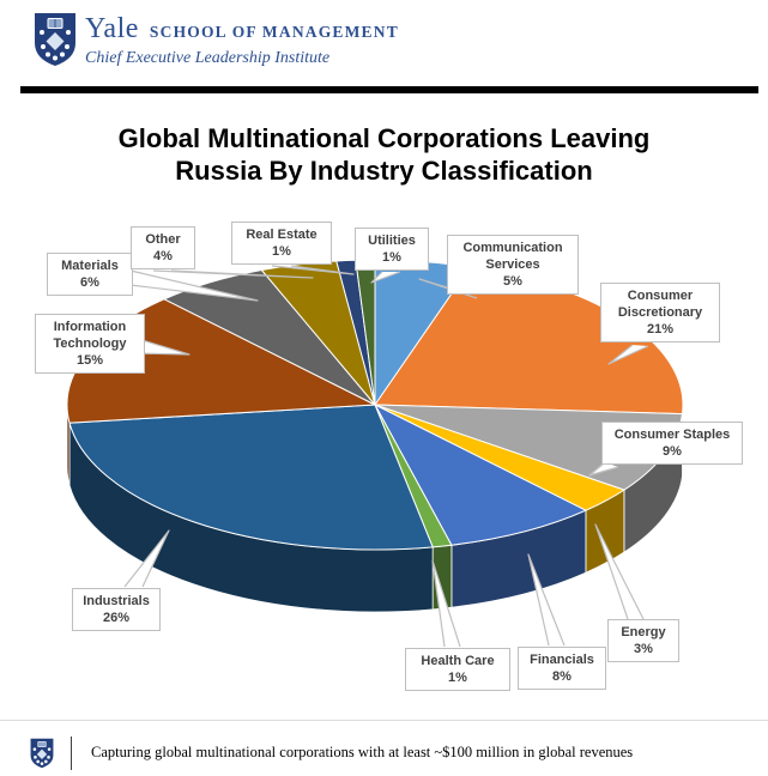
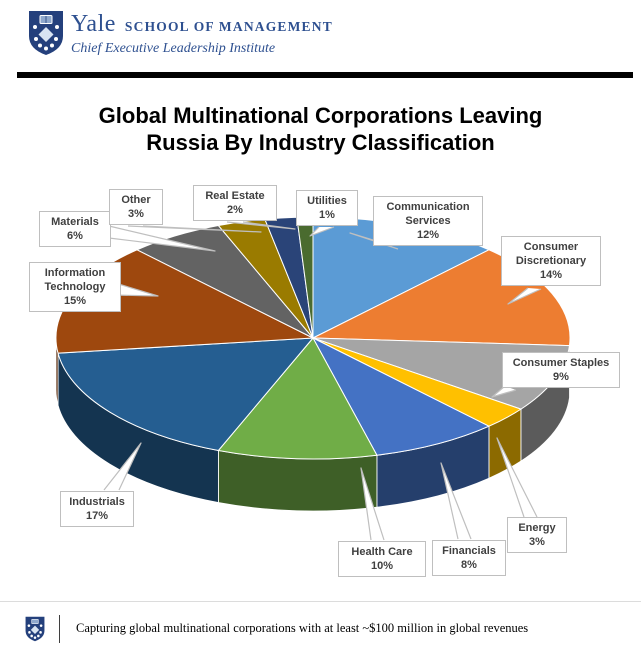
Communication Services: 5% -> 12%
Consumer Discretionary: 21% -> 14%
Health Care: 1% -> 10%
Industrials: 26% -> 17%
Other: 4% -> 3%
Real Estate: 1% -> 2%
